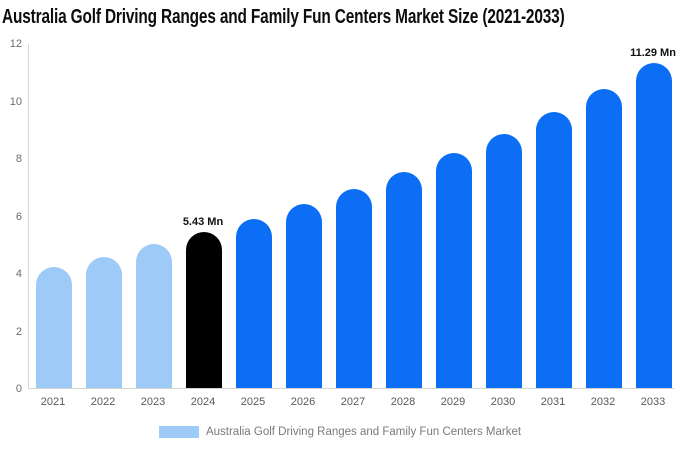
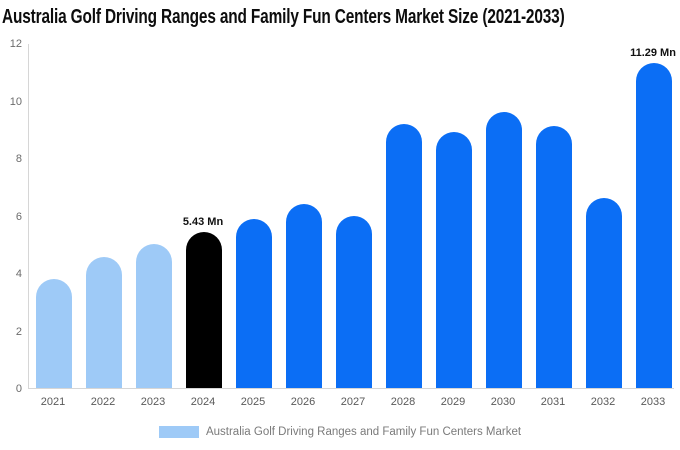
2021: 4.2 -> 3.8
2027: 6.9 -> 6.0
2028: 7.5 -> 9.2
2029: 8.2 -> 8.9
2030: 8.8 -> 9.6
2031: 9.6 -> 9.1
2032: 10.4 -> 6.6
